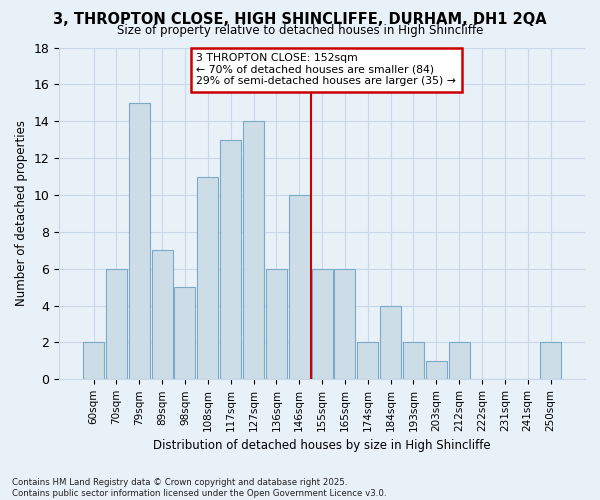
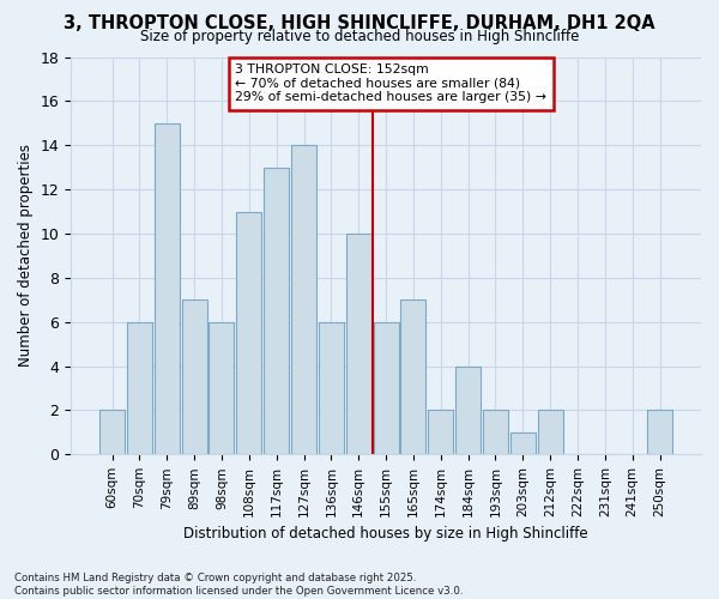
98sqm: 5 -> 6
165sqm: 6 -> 7
